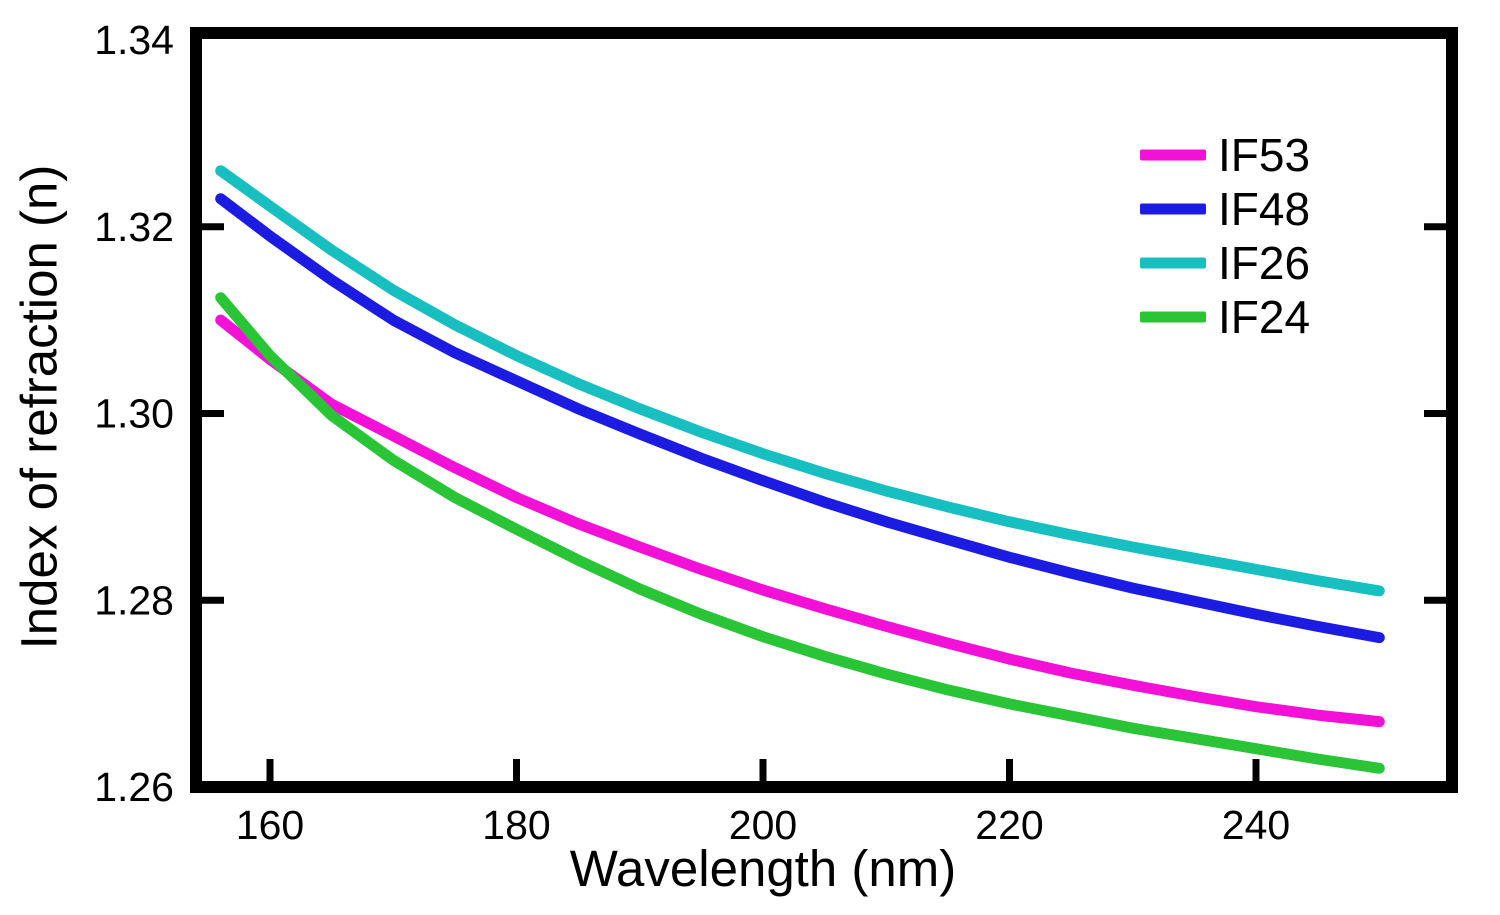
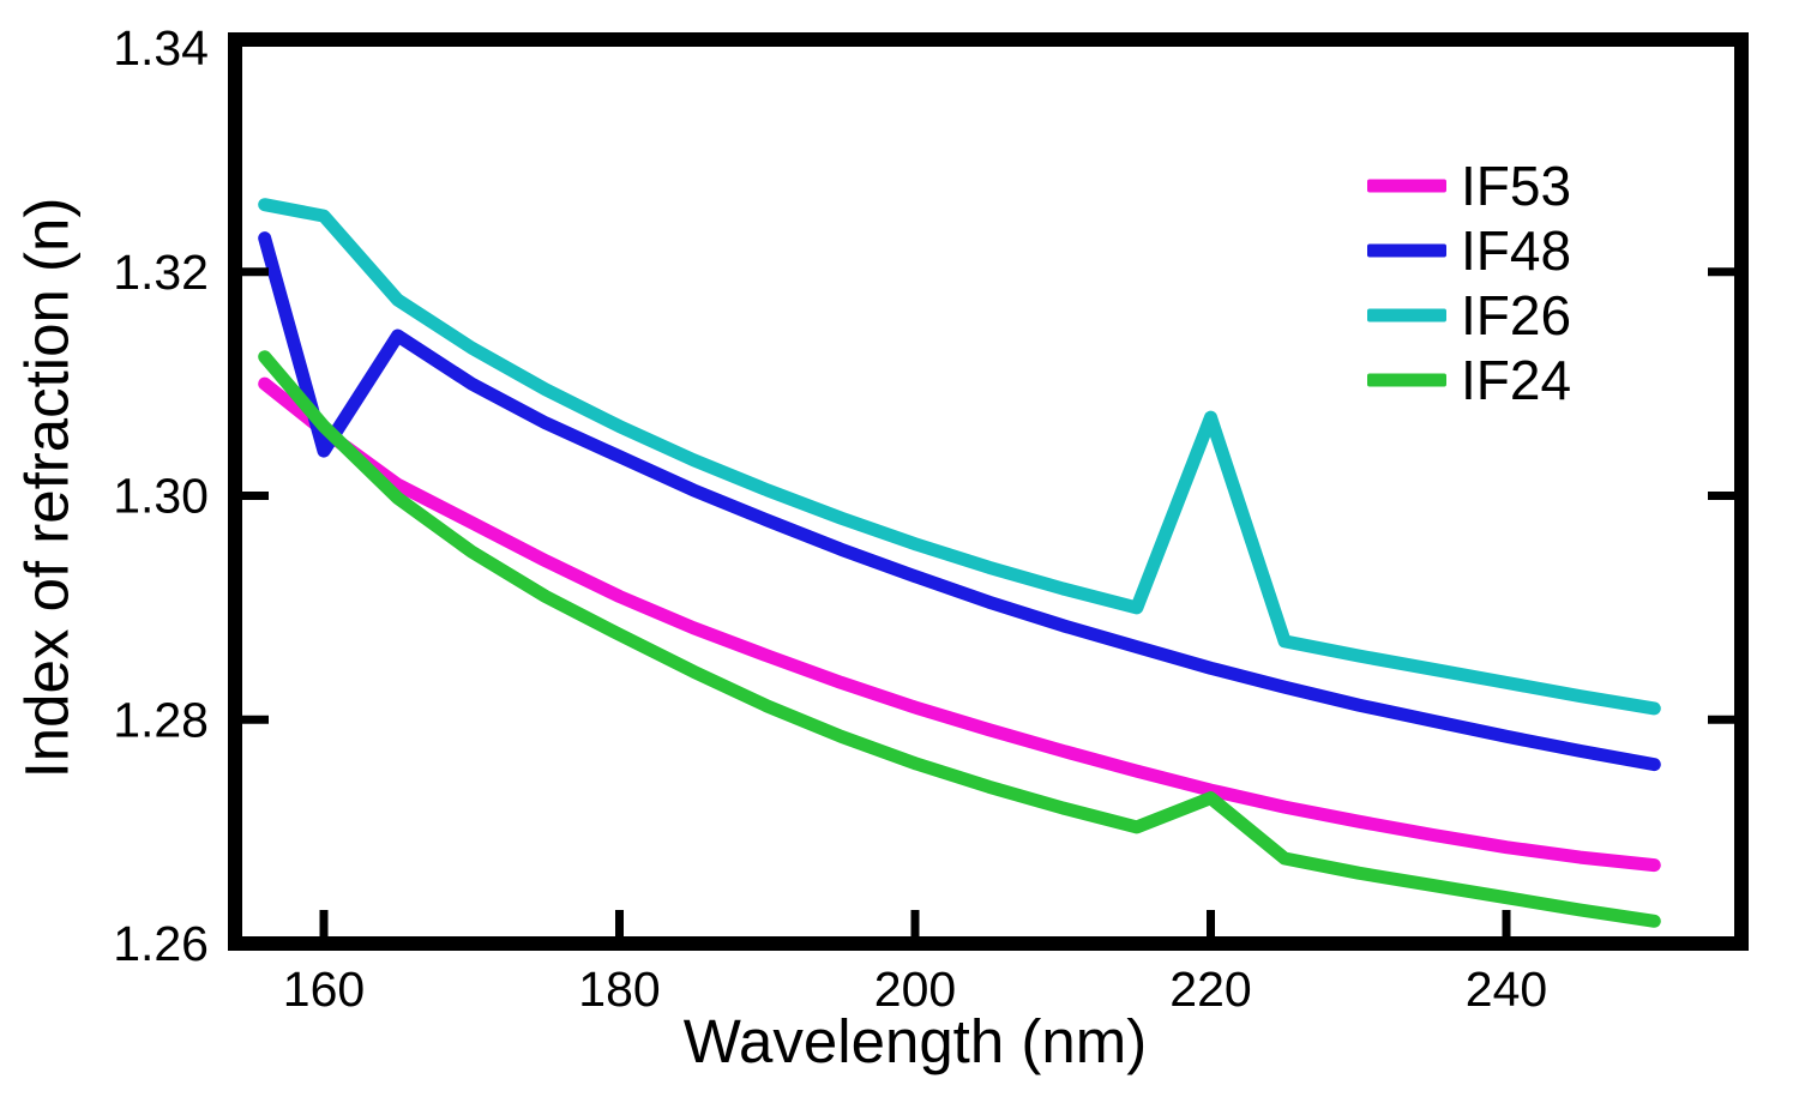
IF48/160: 1.319 -> 1.304
IF26/160: 1.322 -> 1.325
IF26/220: 1.288 -> 1.307
IF24/220: 1.269 -> 1.273
